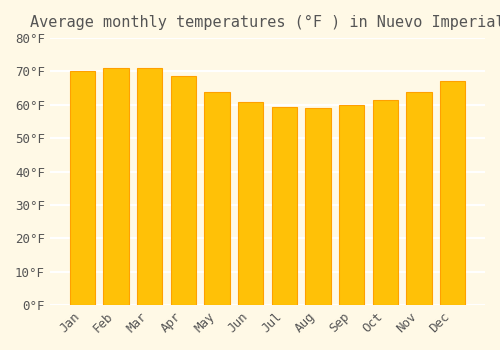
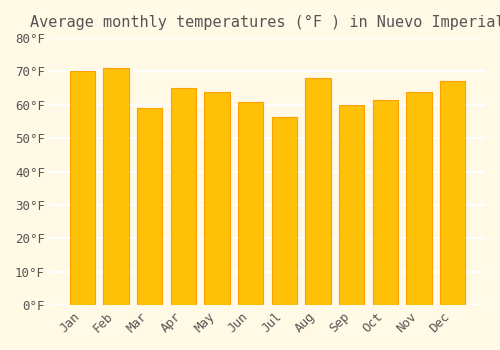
Mar: 71.0°F -> 59.0°F
Apr: 68.5°F -> 65.0°F
Jul: 59.5°F -> 56.5°F
Aug: 59.0°F -> 68.0°F
